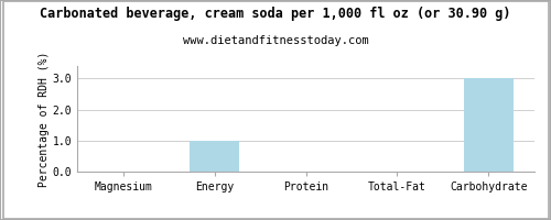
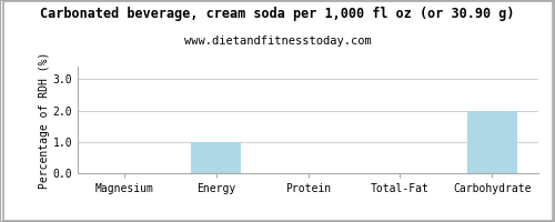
Carbohydrate: 3 -> 2
